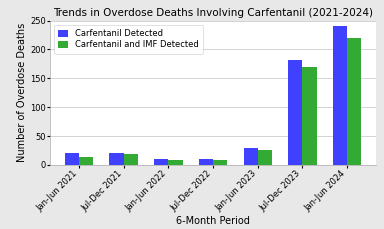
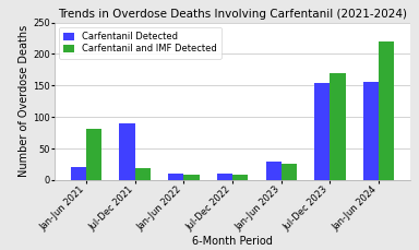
Carfentanil and IMF Detected/Jan-Jun 2021: 14 -> 82
Carfentanil Detected/Jul-Dec 2021: 21 -> 90
Carfentanil Detected/Jul-Dec 2023: 181 -> 154
Carfentanil Detected/Jan-Jun 2024: 240 -> 156
